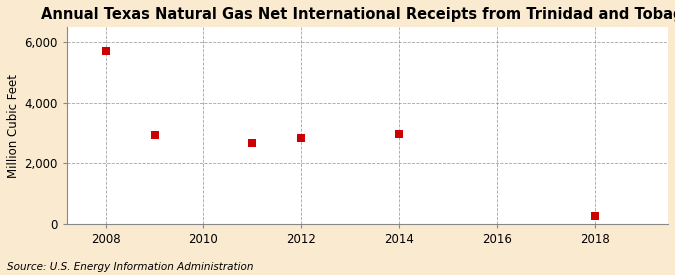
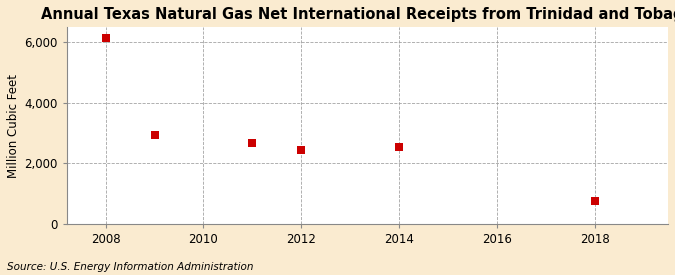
2008: 5,730 -> 6,150
2012: 2,840 -> 2,450
2014: 2,990 -> 2,550
2018: 280 -> 750
